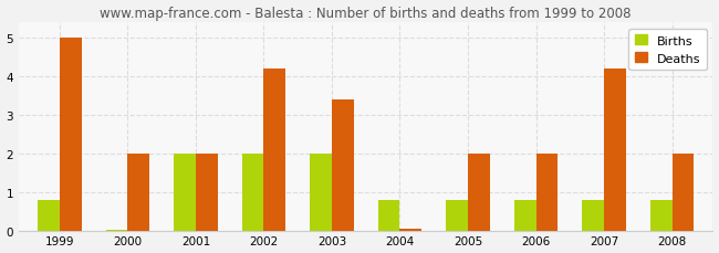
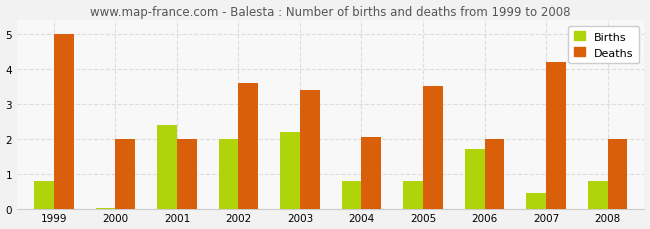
Births/2001: 2.00 -> 2.40
Deaths/2002: 4.20 -> 3.60
Births/2003: 2.00 -> 2.20
Deaths/2004: 0.05 -> 2.05
Deaths/2005: 2.00 -> 3.50
Births/2006: 0.80 -> 1.70
Births/2007: 0.80 -> 0.45
